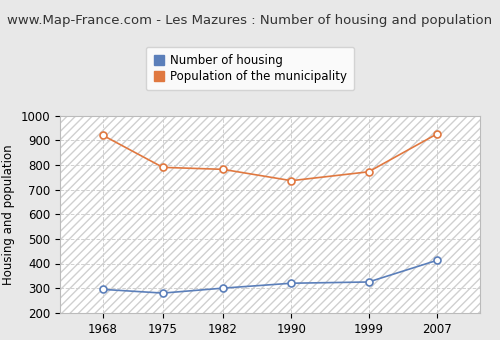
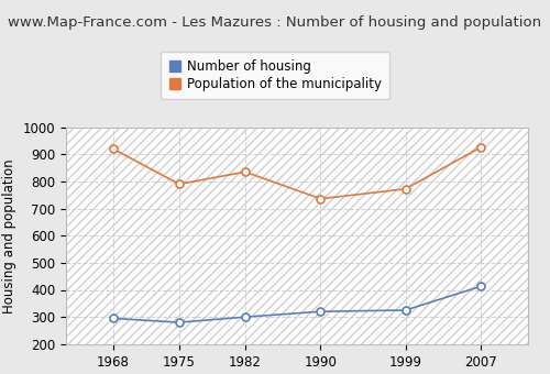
Population of the municipality/1982: 782 -> 835
